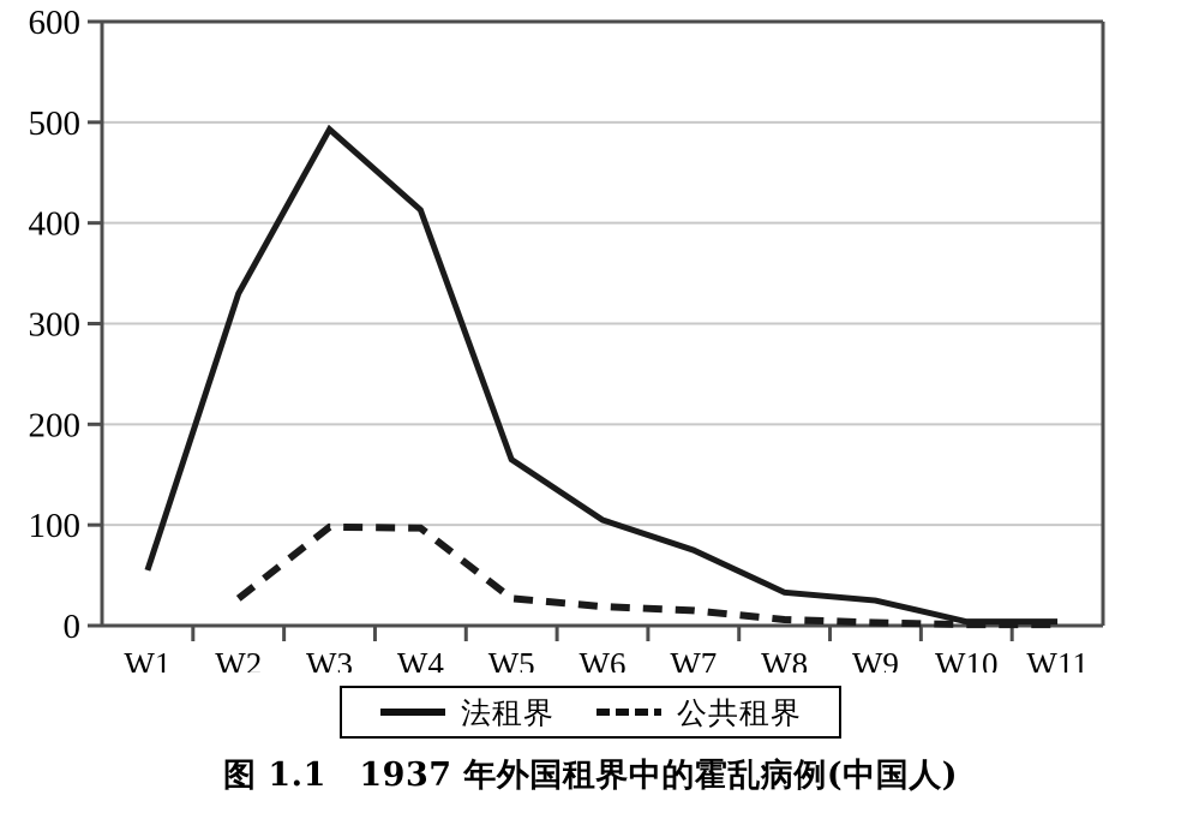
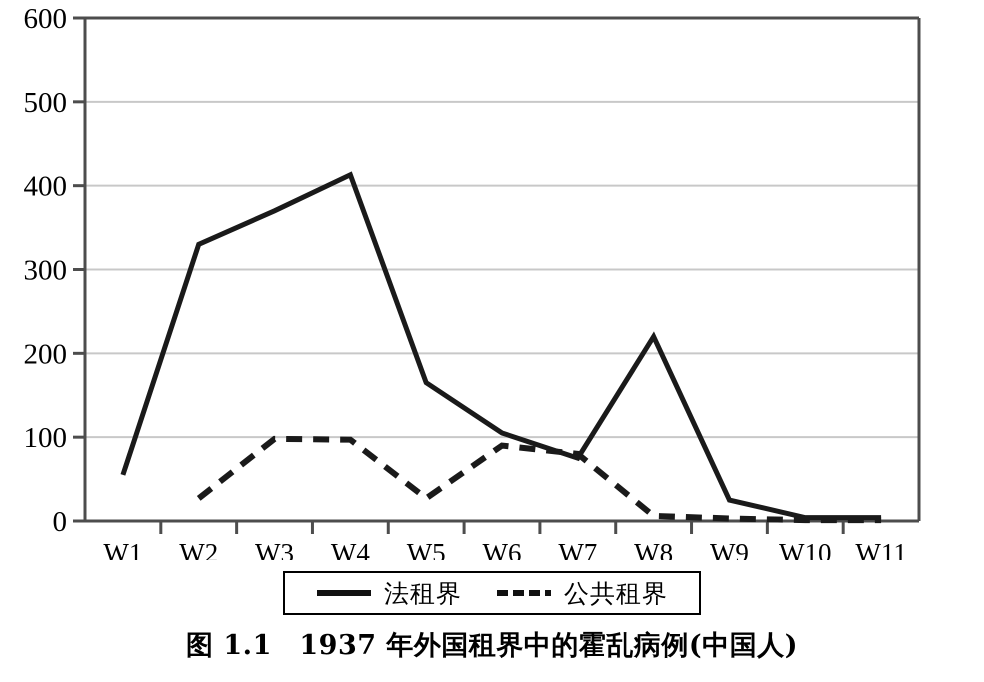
法租界/W3: 490 -> 370
公共租界/W6: 20 -> 90
公共租界/W7: 20 -> 80
法租界/W8: 30 -> 220
